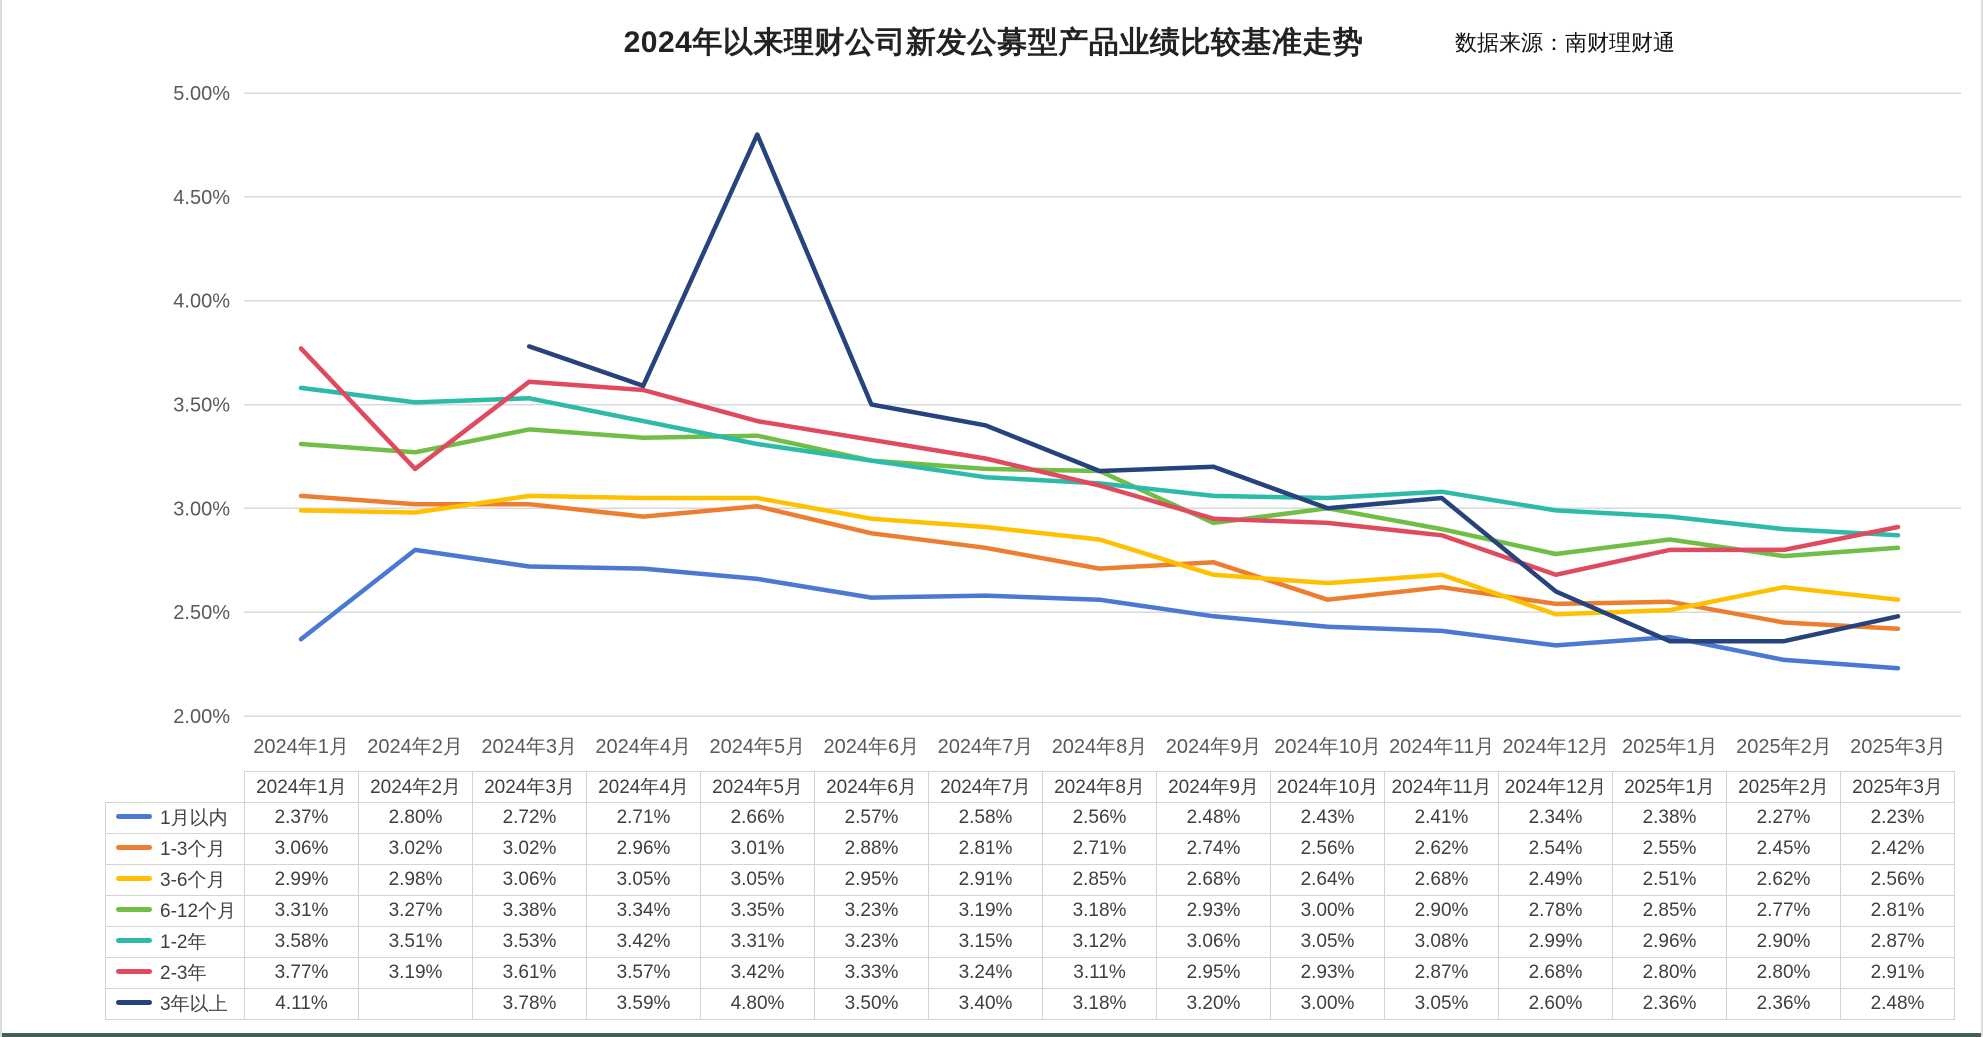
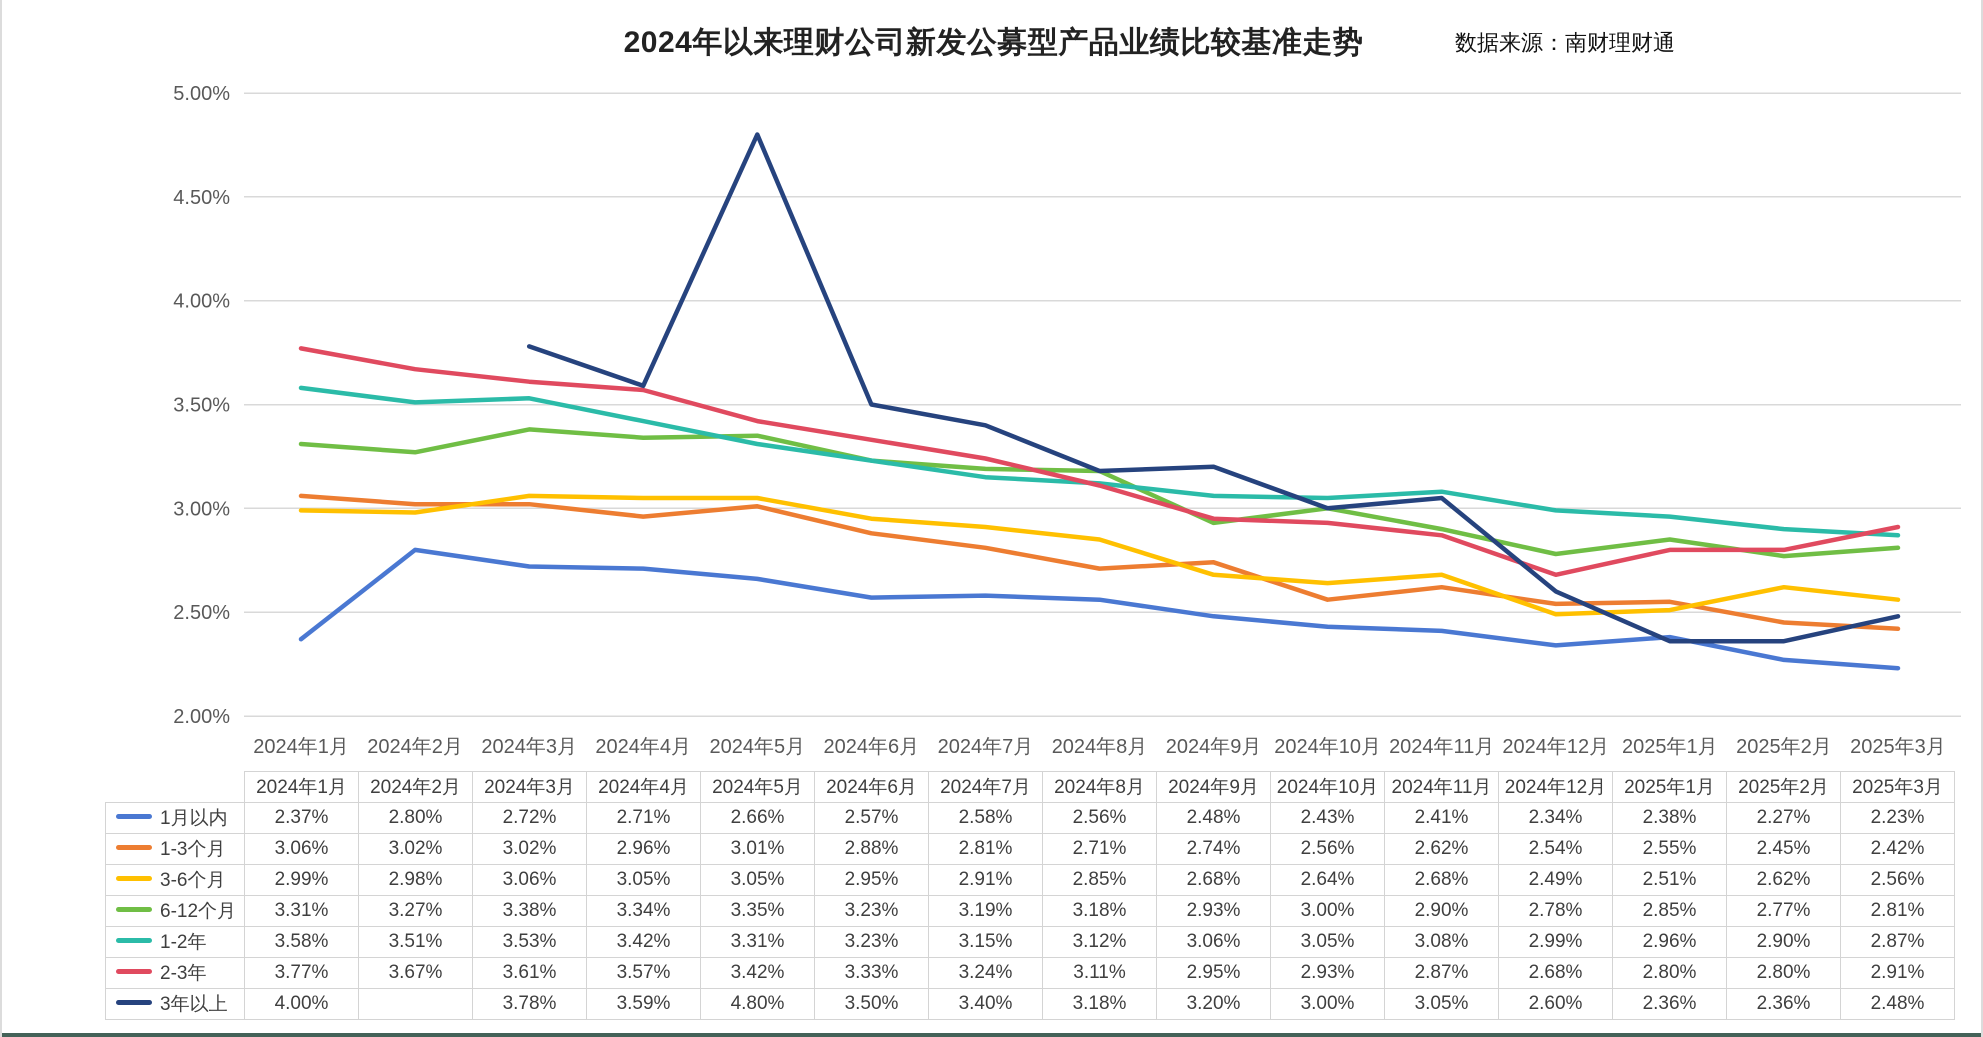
3年以上/2024年1月: 4.11% -> 4.00%
2-3年/2024年2月: 3.19% -> 3.67%
